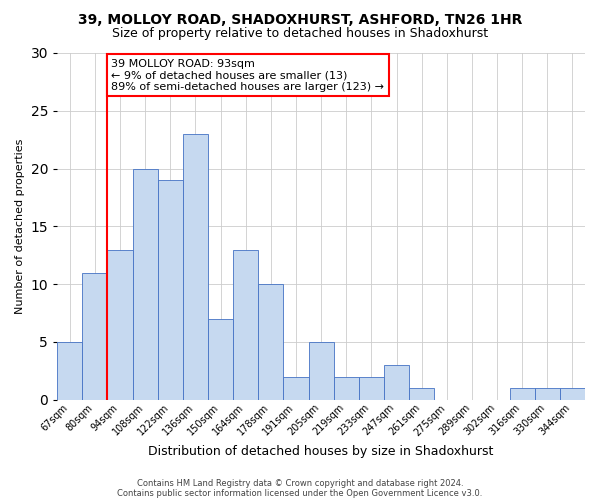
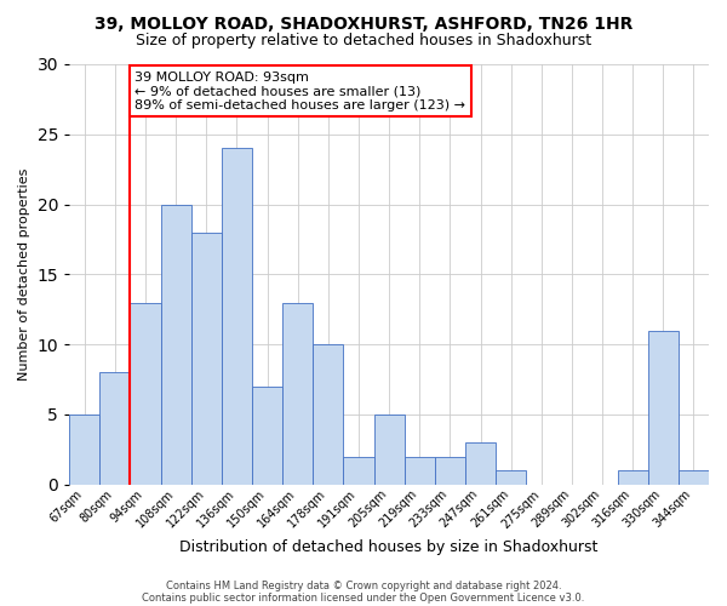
80sqm: 11 -> 8
122sqm: 19 -> 18
136sqm: 23 -> 24
330sqm: 1 -> 11
